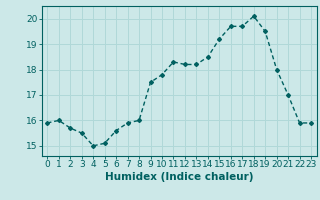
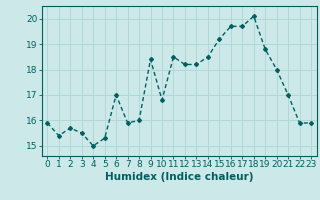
1: 16.0 -> 15.4
5: 15.1 -> 15.3
6: 15.6 -> 17.0
9: 17.5 -> 18.4
10: 17.8 -> 16.8
11: 18.3 -> 18.5
19: 19.5 -> 18.8
